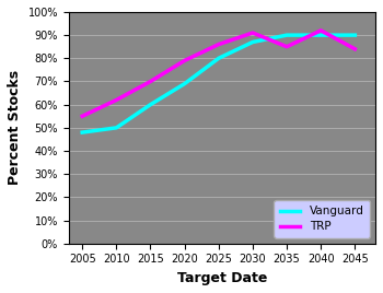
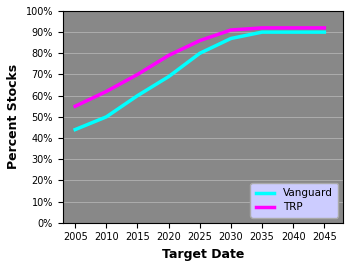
Vanguard/2005: 48% -> 44%
TRP/2035: 85% -> 92%
TRP/2045: 84% -> 92%
